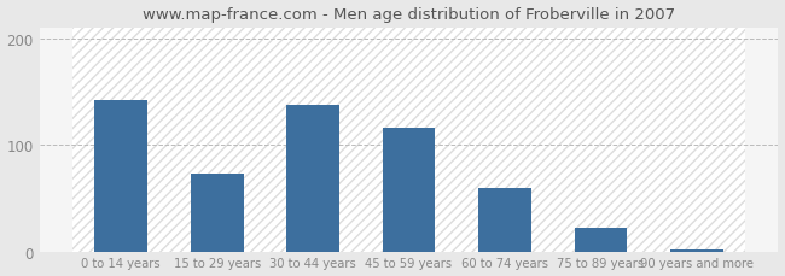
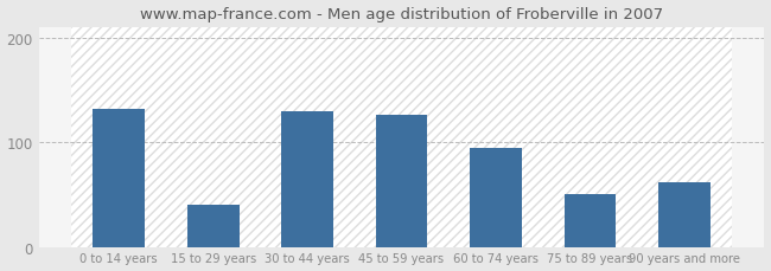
0 to 14 years: 142 -> 132
15 to 29 years: 73 -> 40
30 to 44 years: 137 -> 130
45 to 59 years: 116 -> 126
60 to 74 years: 60 -> 94
75 to 89 years: 22 -> 50
90 years and more: 2 -> 62
